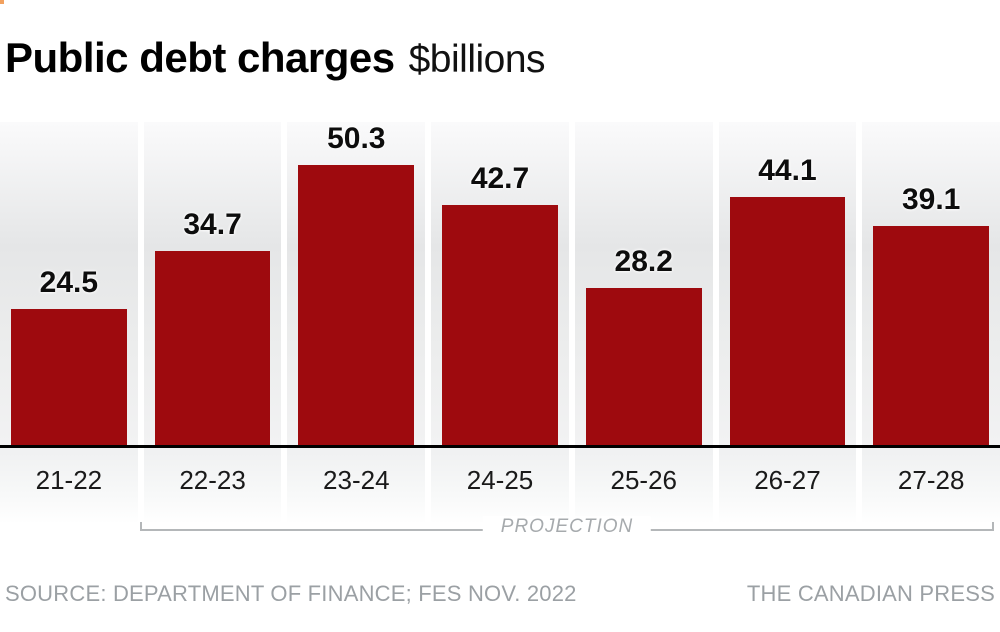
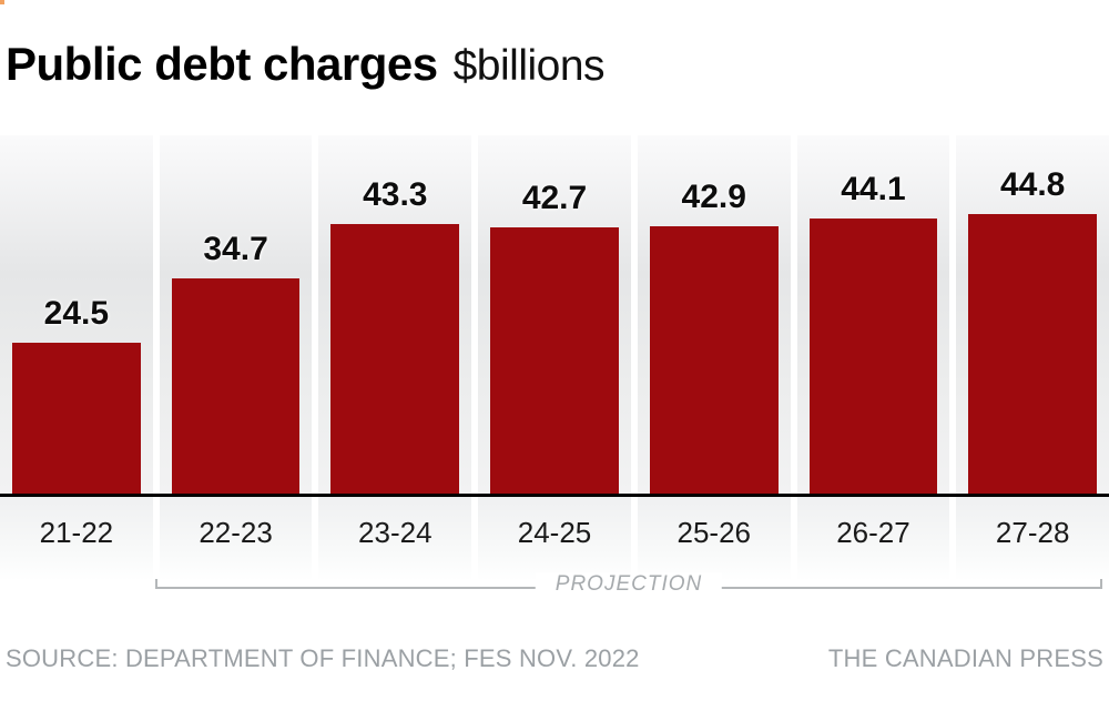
23-24: 50.3 -> 43.3
25-26: 28.2 -> 42.9
27-28: 39.1 -> 44.8
